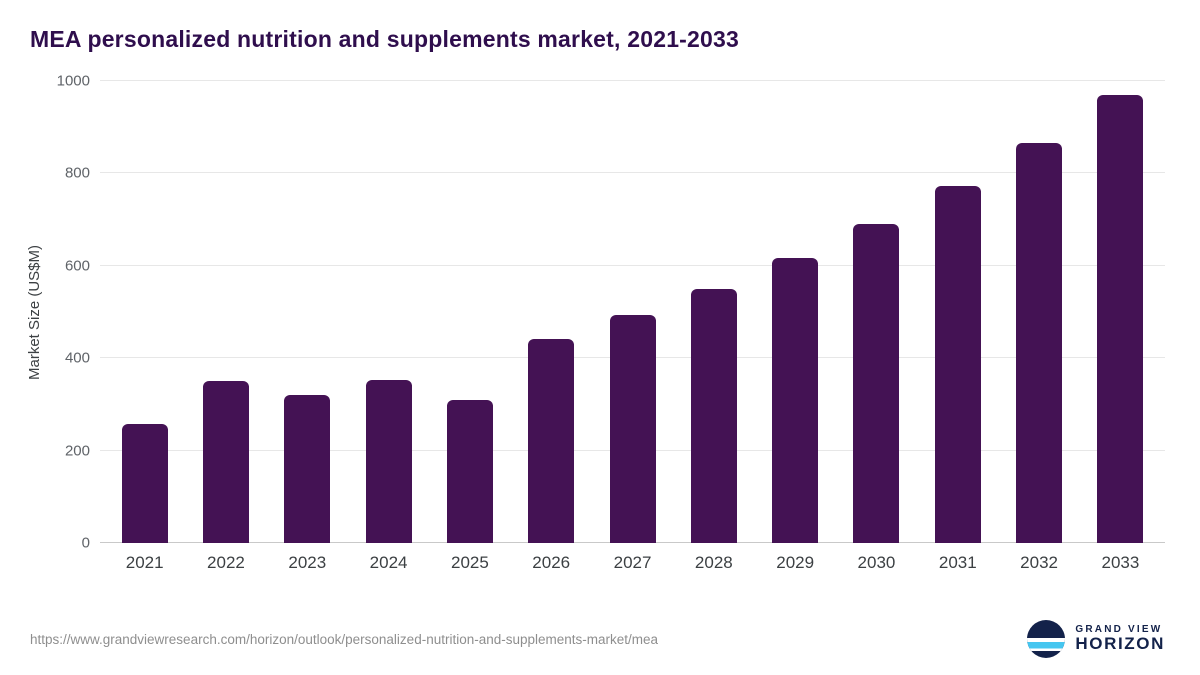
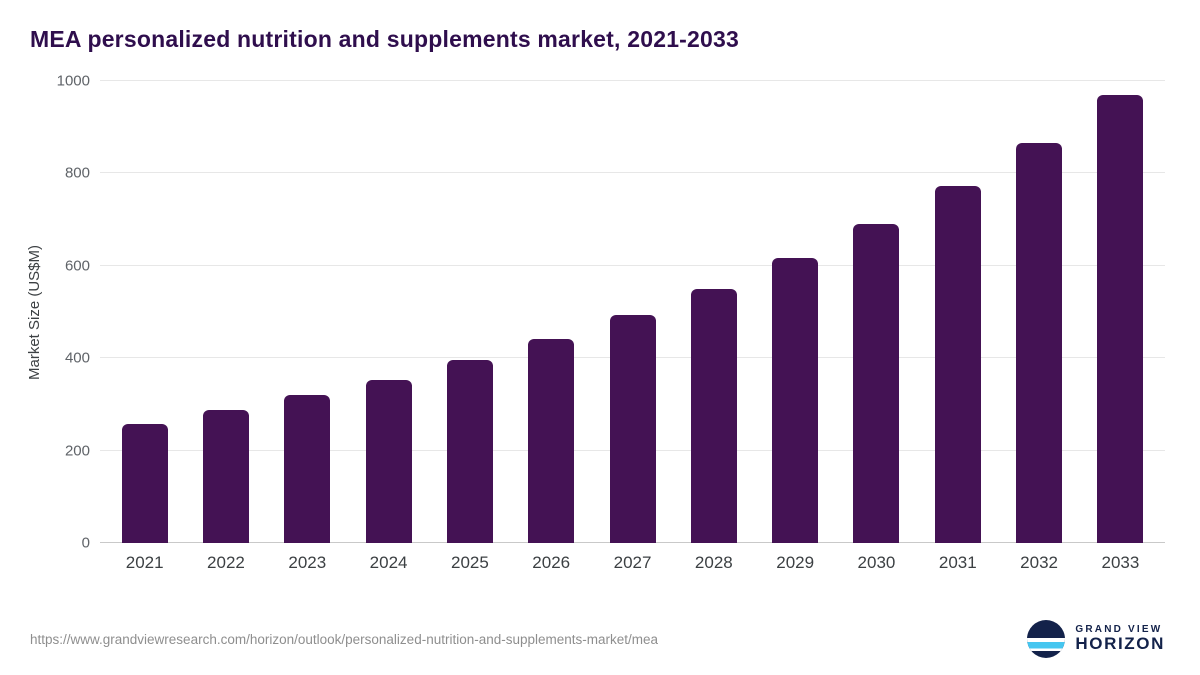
2022: 350 -> 290
2025: 310 -> 400
